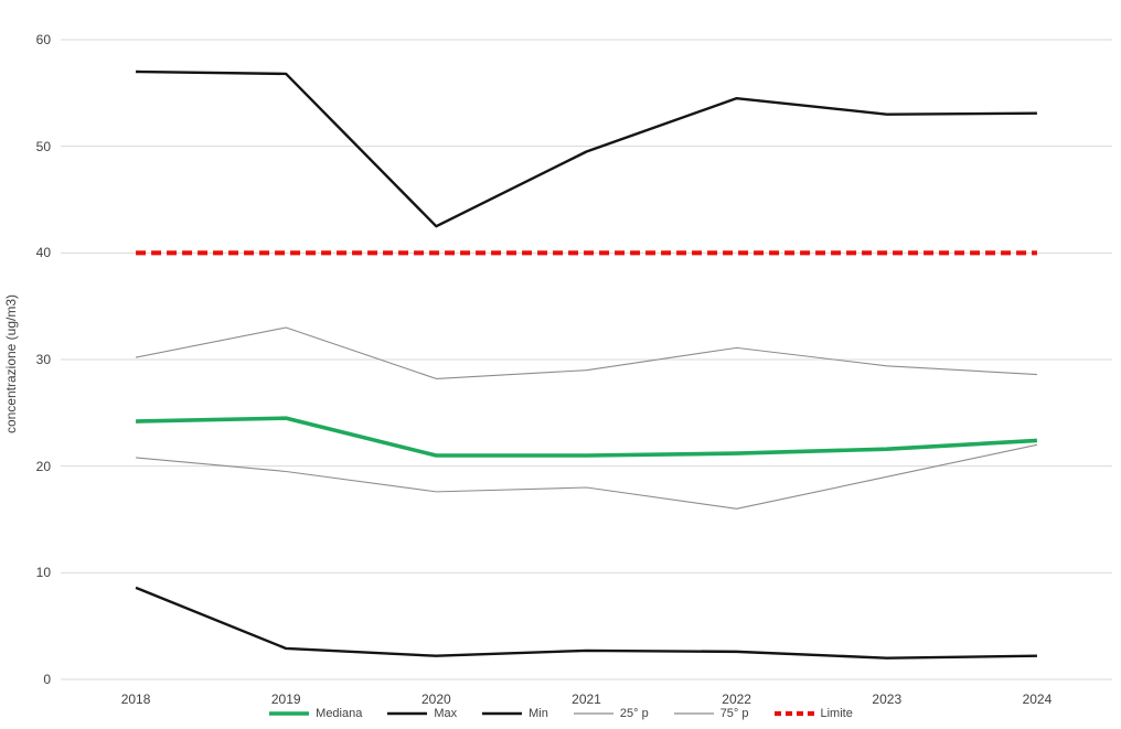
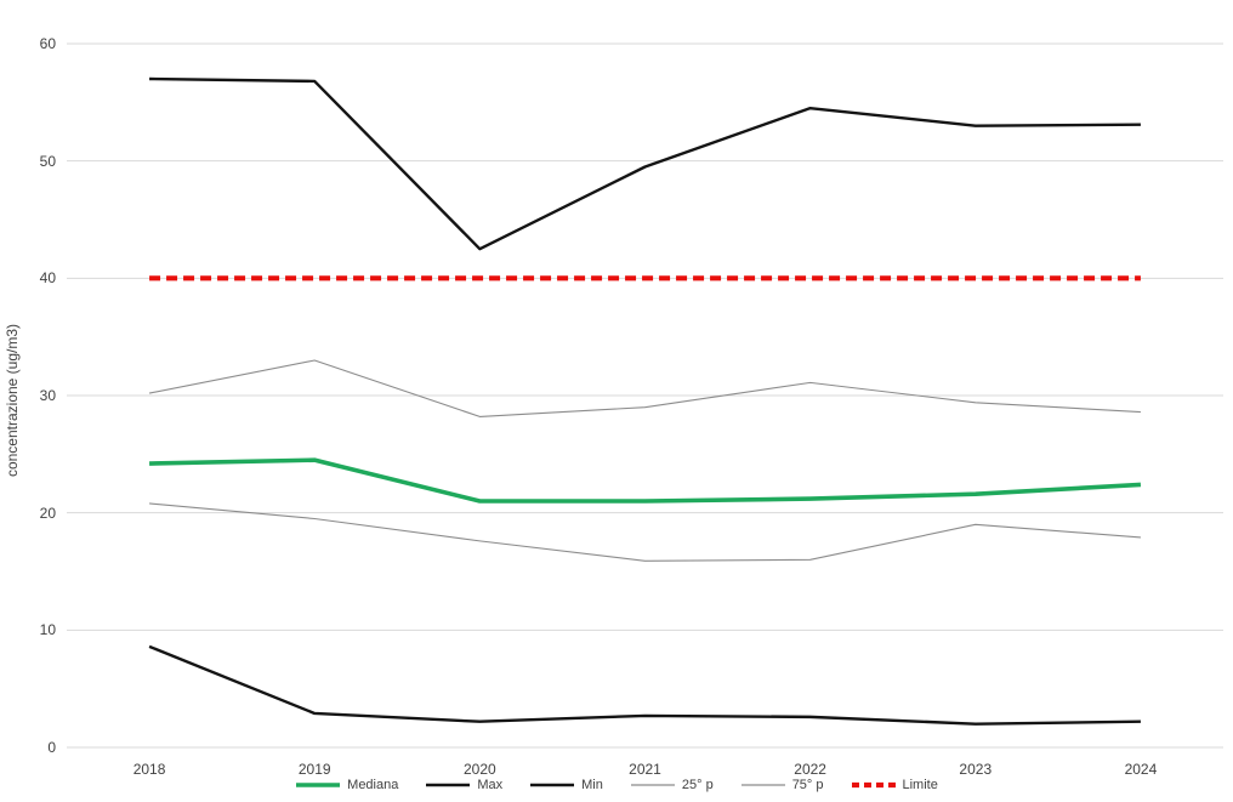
25° p/2021: 18 -> 16
25° p/2024: 22 -> 18
